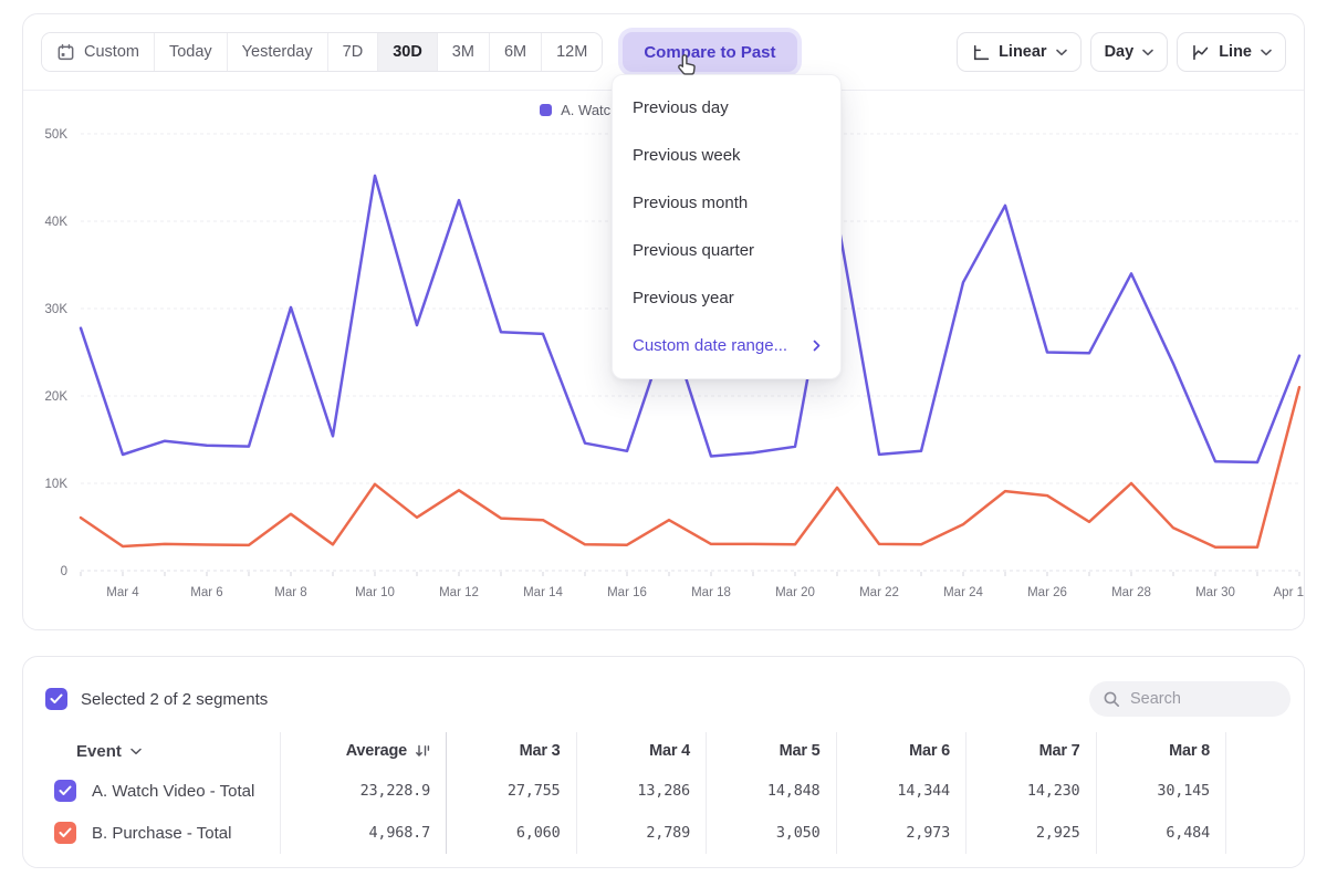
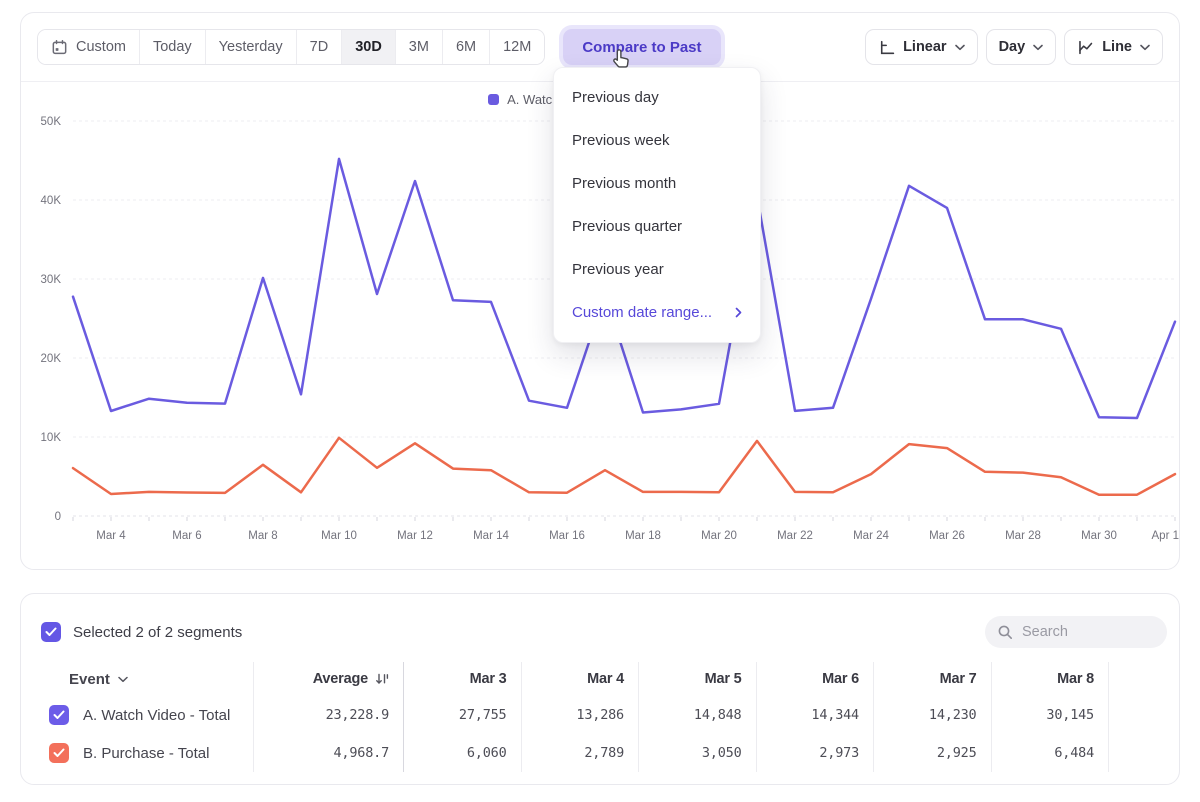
A. Watch Video/Mar 24: 33K -> 28K
A. Watch Video/Mar 26: 25K -> 39K
A. Watch Video/Mar 28: 34K -> 25K
B. Purchase/Mar 28: 10K -> 6K
B. Purchase/Apr 1: 21K -> 5K
